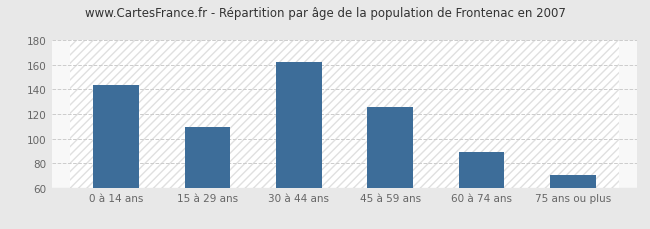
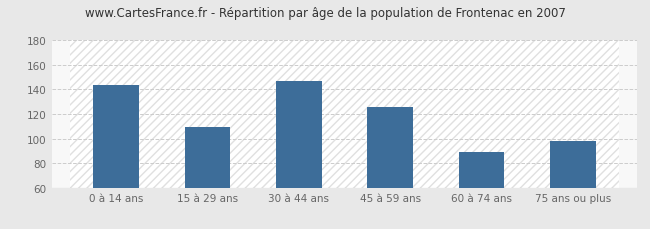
30 à 44 ans: 162 -> 147
75 ans ou plus: 70 -> 98
